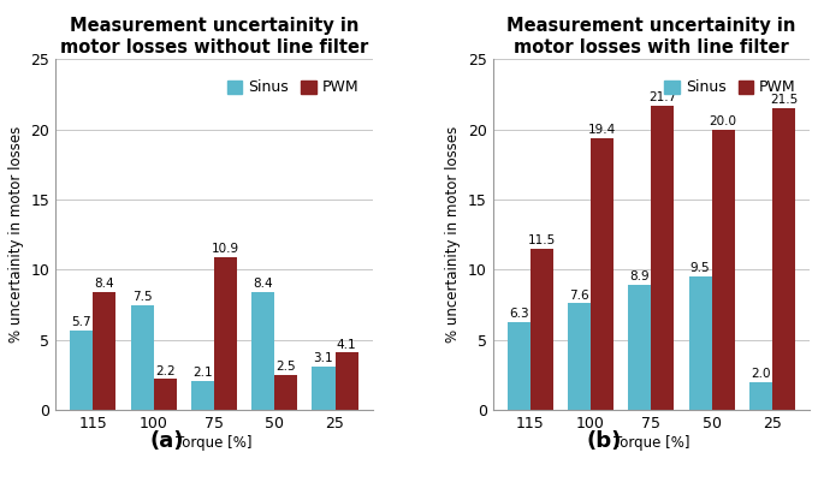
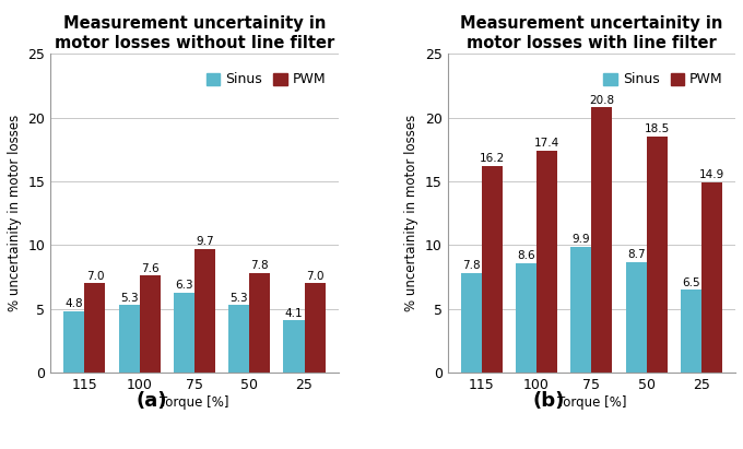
Measurement uncertainity in motor losses without line filter/Sinus/115: 5.7 -> 4.8
Measurement uncertainity in motor losses without line filter/PWM/115: 8.4 -> 7.0
Measurement uncertainity in motor losses without line filter/Sinus/100: 7.5 -> 5.3
Measurement uncertainity in motor losses without line filter/PWM/100: 2.2 -> 7.6
Measurement uncertainity in motor losses without line filter/Sinus/75: 2.1 -> 6.3
Measurement uncertainity in motor losses without line filter/PWM/75: 10.9 -> 9.7
Measurement uncertainity in motor losses without line filter/Sinus/50: 8.4 -> 5.3
Measurement uncertainity in motor losses without line filter/PWM/50: 2.5 -> 7.8
Measurement uncertainity in motor losses without line filter/Sinus/25: 3.1 -> 4.1
Measurement uncertainity in motor losses without line filter/PWM/25: 4.1 -> 7.0
Measurement uncertainity in motor losses with line filter/Sinus/115: 6.3 -> 7.8
Measurement uncertainity in motor losses with line filter/PWM/115: 11.5 -> 16.2
Measurement uncertainity in motor losses with line filter/Sinus/100: 7.6 -> 8.6
Measurement uncertainity in motor losses with line filter/PWM/100: 19.4 -> 17.4
Measurement uncertainity in motor losses with line filter/Sinus/75: 8.9 -> 9.9
Measurement uncertainity in motor losses with line filter/PWM/75: 21.7 -> 20.8
Measurement uncertainity in motor losses with line filter/Sinus/50: 9.5 -> 8.7
Measurement uncertainity in motor losses with line filter/PWM/50: 20.0 -> 18.5
Measurement uncertainity in motor losses with line filter/Sinus/25: 2.0 -> 6.5
Measurement uncertainity in motor losses with line filter/PWM/25: 21.5 -> 14.9
